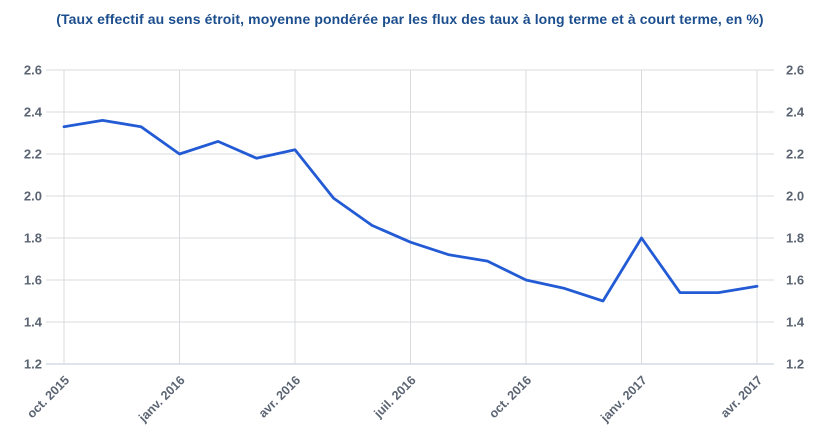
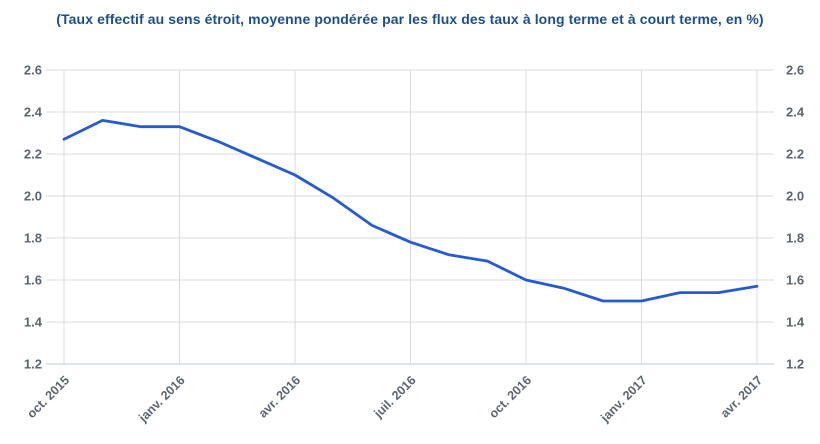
oct. 2015: 2.33 -> 2.27
janv. 2016: 2.20 -> 2.33
avr. 2016: 2.22 -> 2.10
janv. 2017: 1.80 -> 1.50
